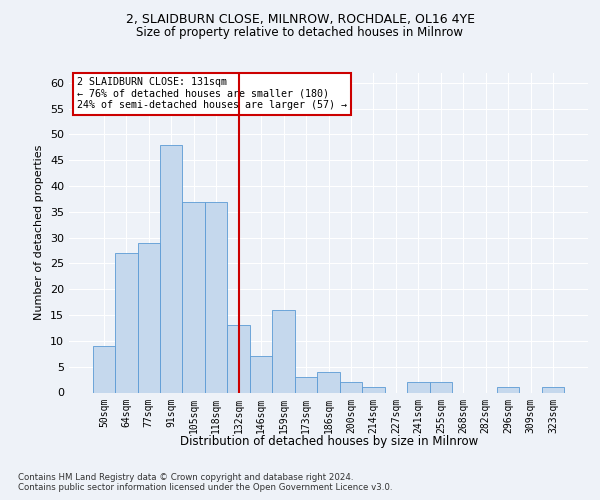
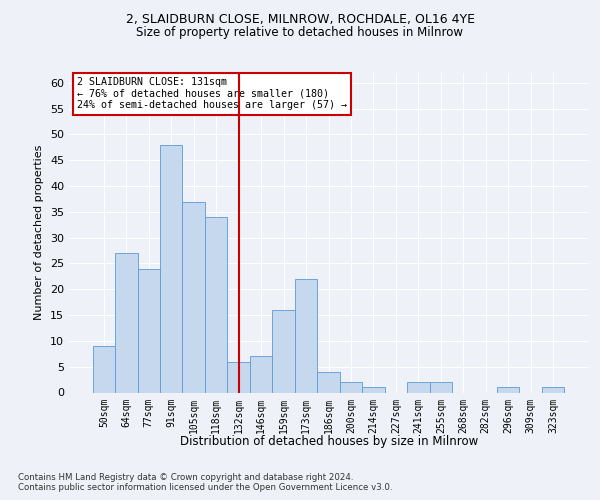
77sqm: 29 -> 24
118sqm: 37 -> 34
132sqm: 13 -> 6
173sqm: 3 -> 22
